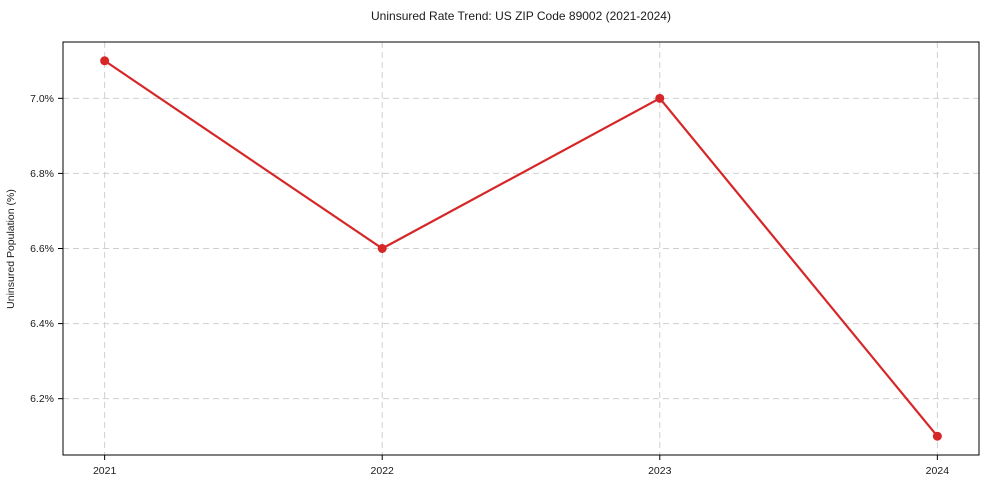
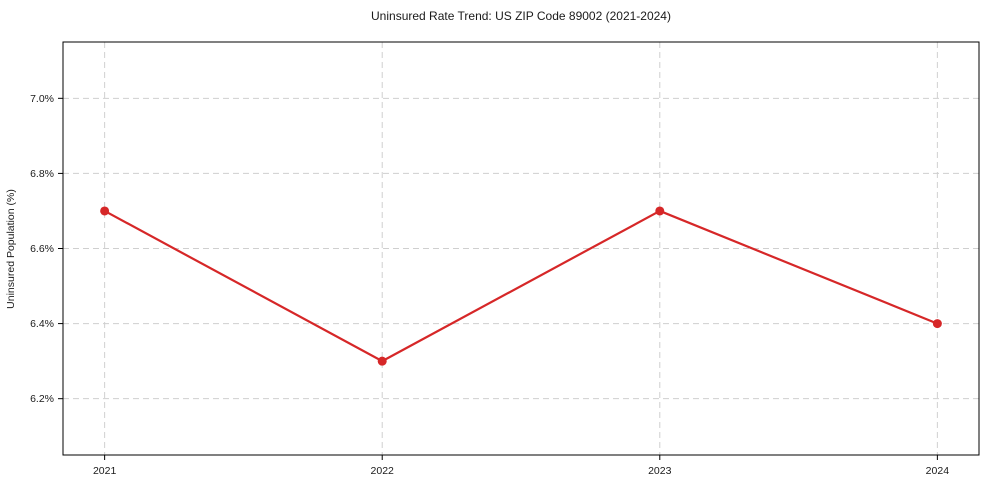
2021: 7.1% -> 6.7%
2022: 6.6% -> 6.3%
2023: 7.0% -> 6.7%
2024: 6.1% -> 6.4%
